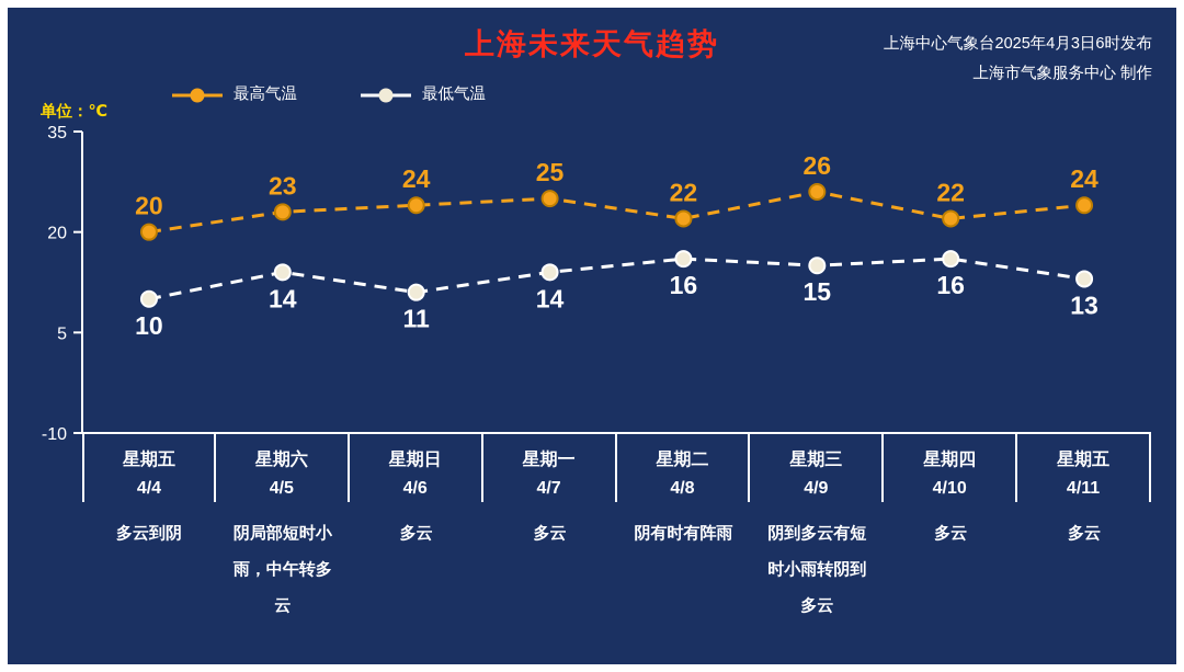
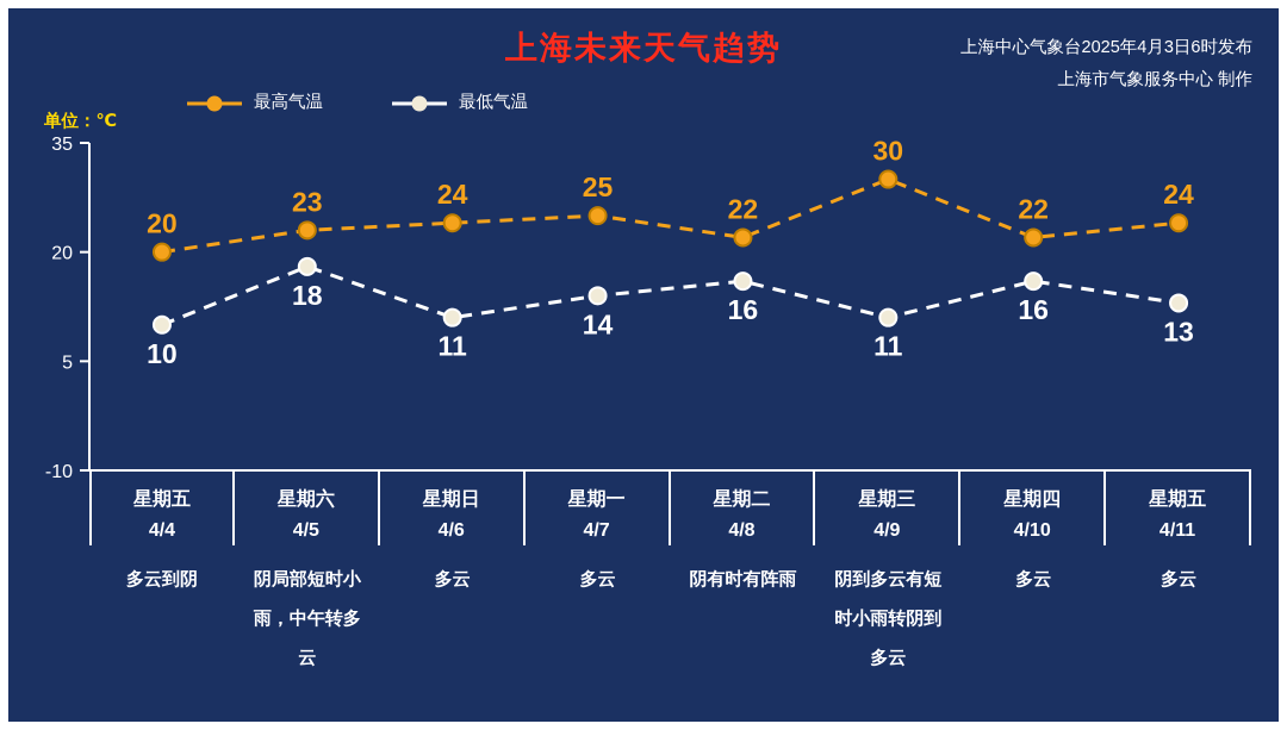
最低气温/星期六 4/5: 14 -> 18
最高气温/星期三 4/9: 26 -> 30
最低气温/星期三 4/9: 15 -> 11
